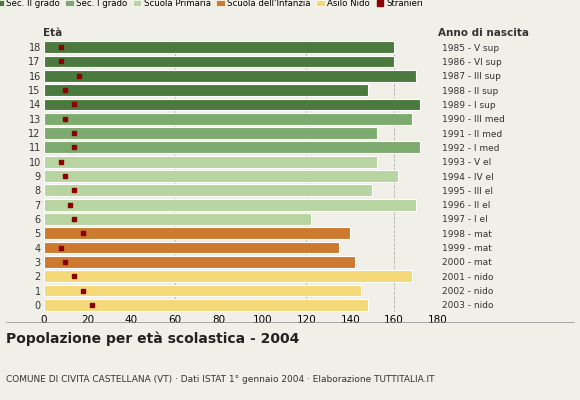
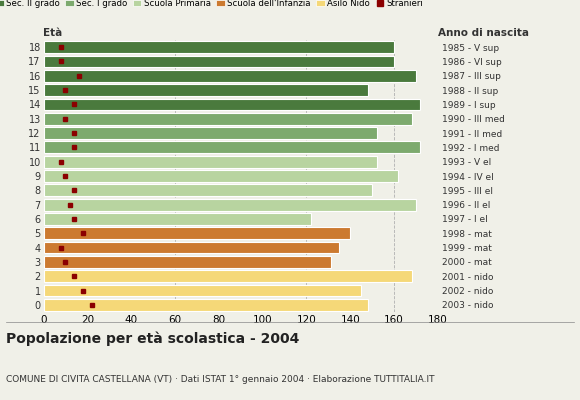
3: 142 -> 131
